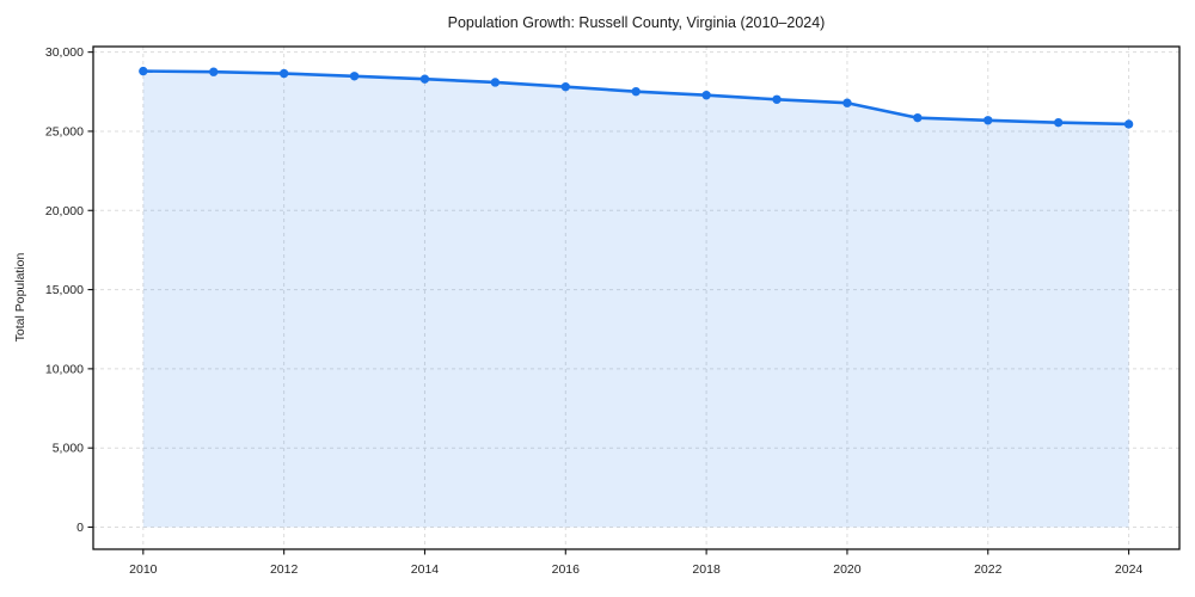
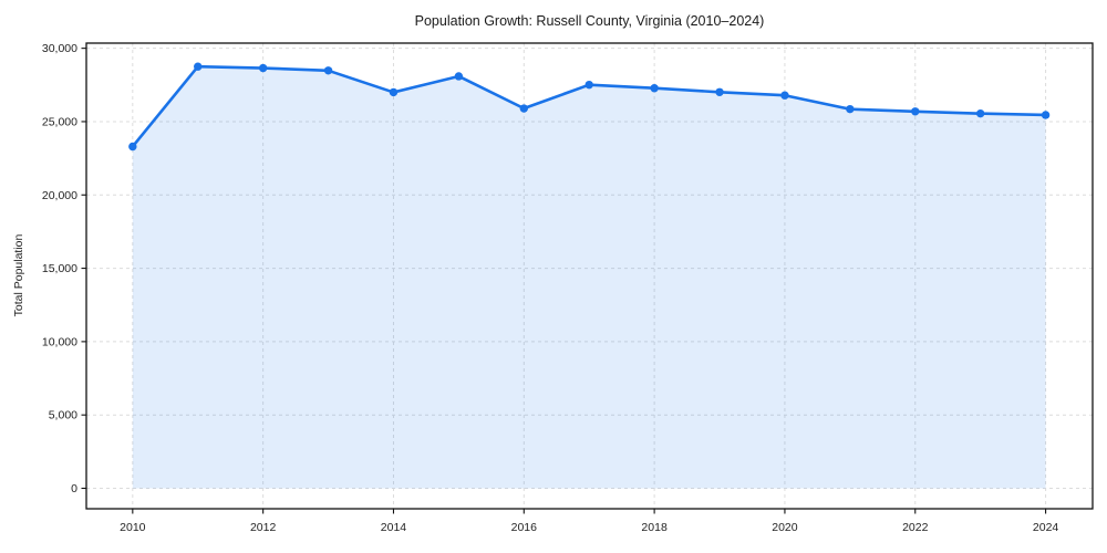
2010: 28800 -> 23300
2014: 28300 -> 27000
2016: 27800 -> 25900
